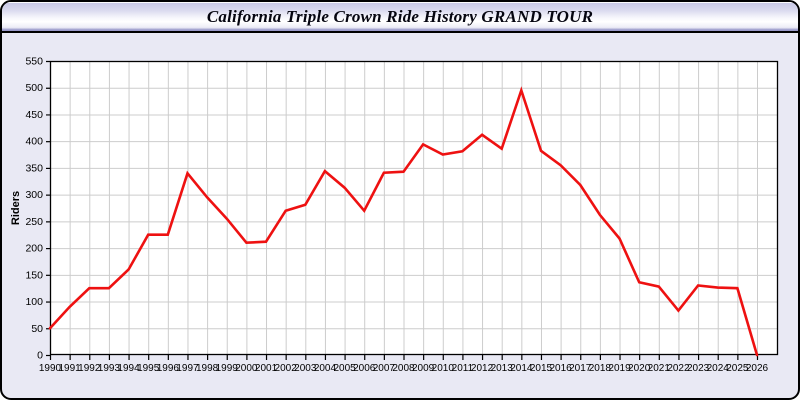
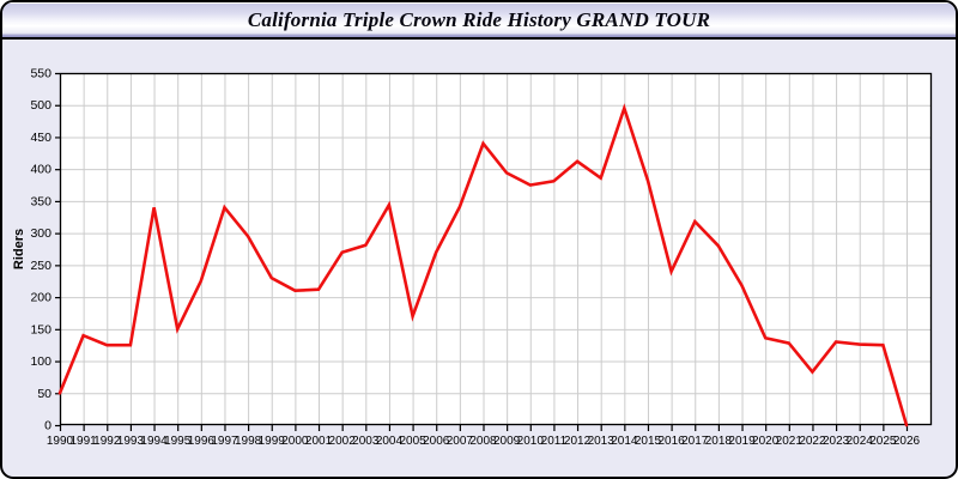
1991: 90 -> 140
1994: 160 -> 340
1995: 220 -> 150
1999: 260 -> 230
2005: 310 -> 170
2008: 340 -> 440
2016: 360 -> 240
2018: 260 -> 280
